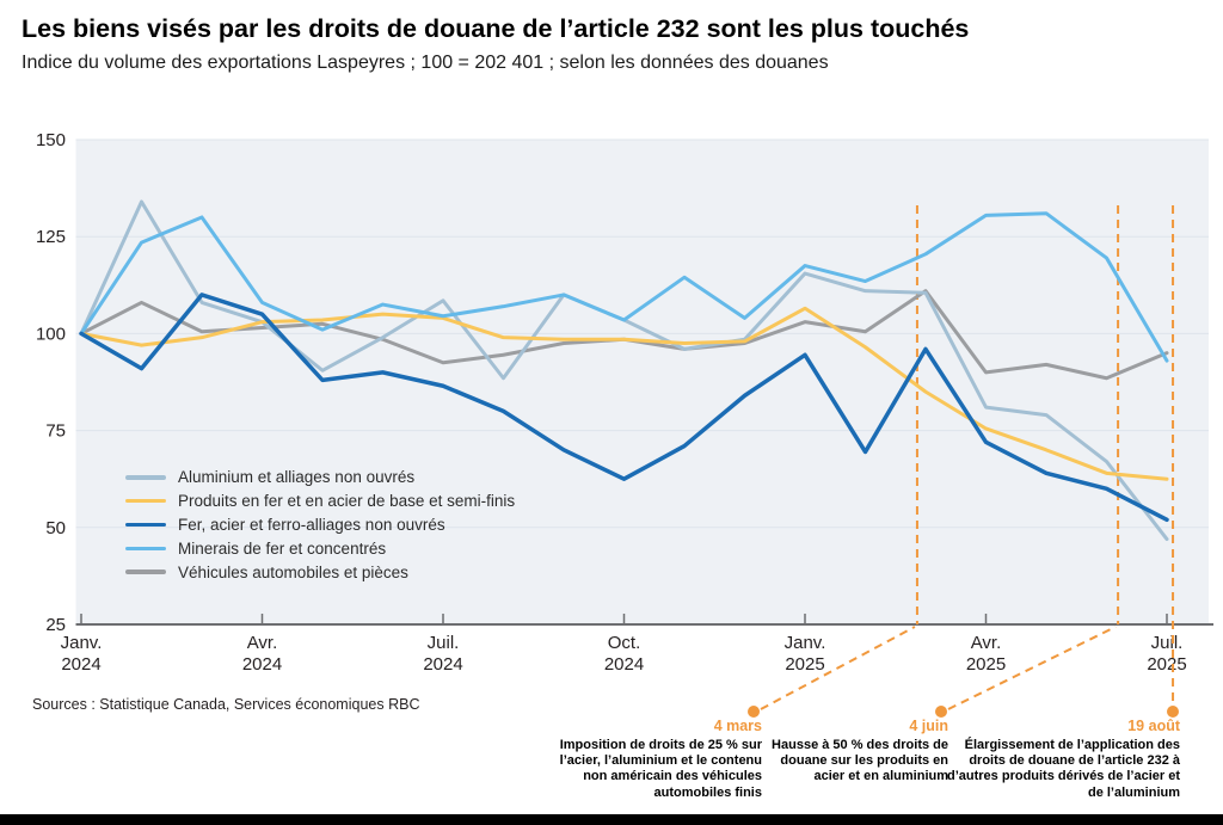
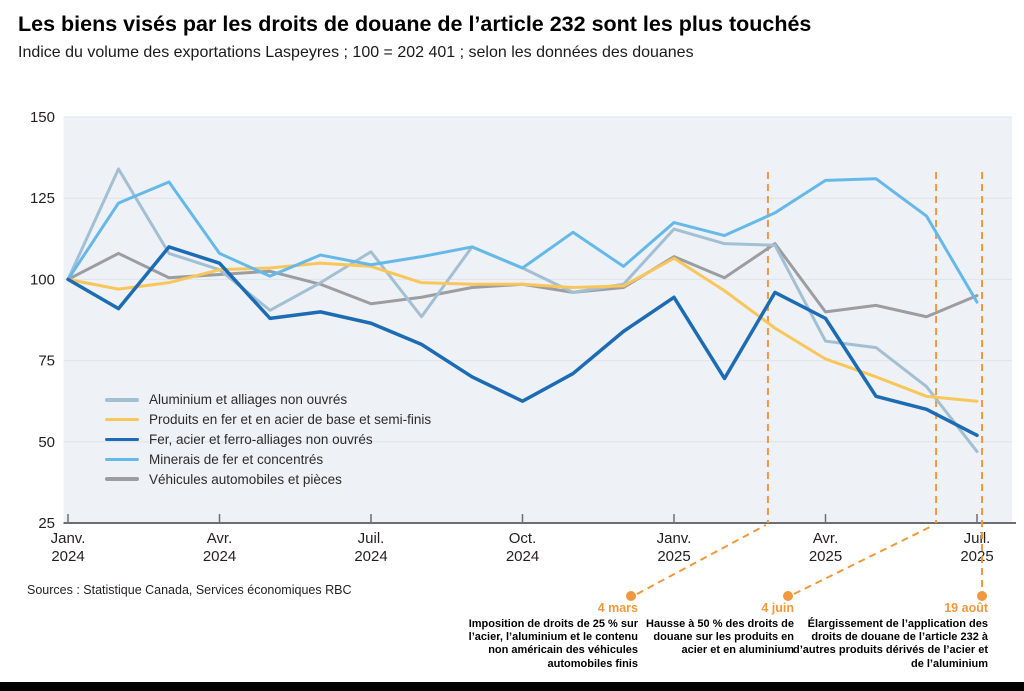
Véhicules automobiles et pièces/Janv. 2025: 103 -> 107
Fer, acier et ferro-alliages non ouvrés/Avr. 2025: 72 -> 88
